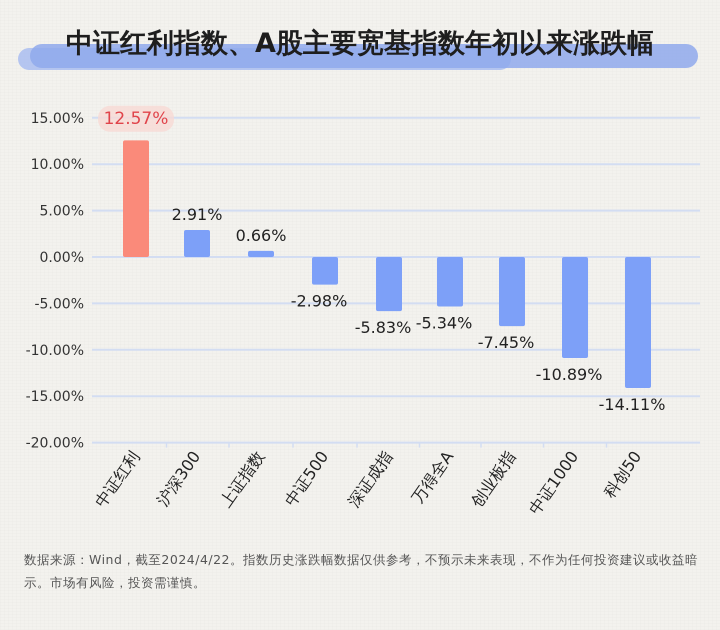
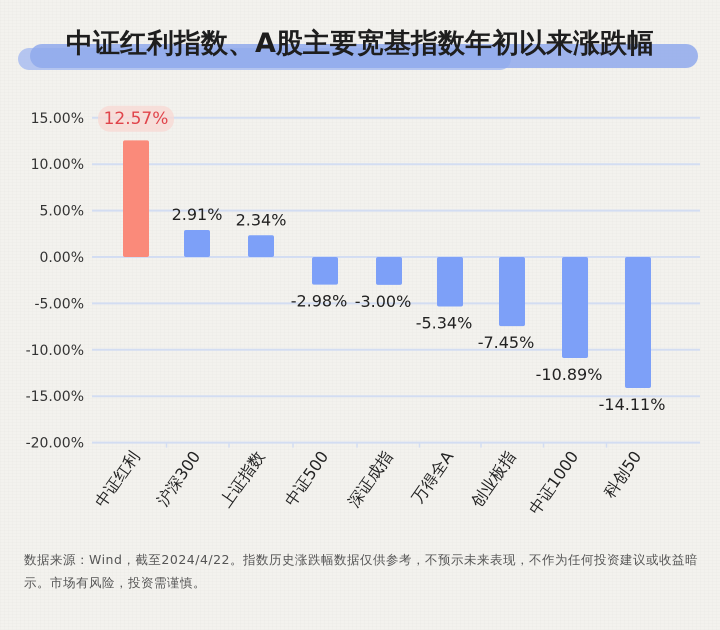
上证指数: 0.66% -> 2.34%
深证成指: -5.83% -> -3.00%
